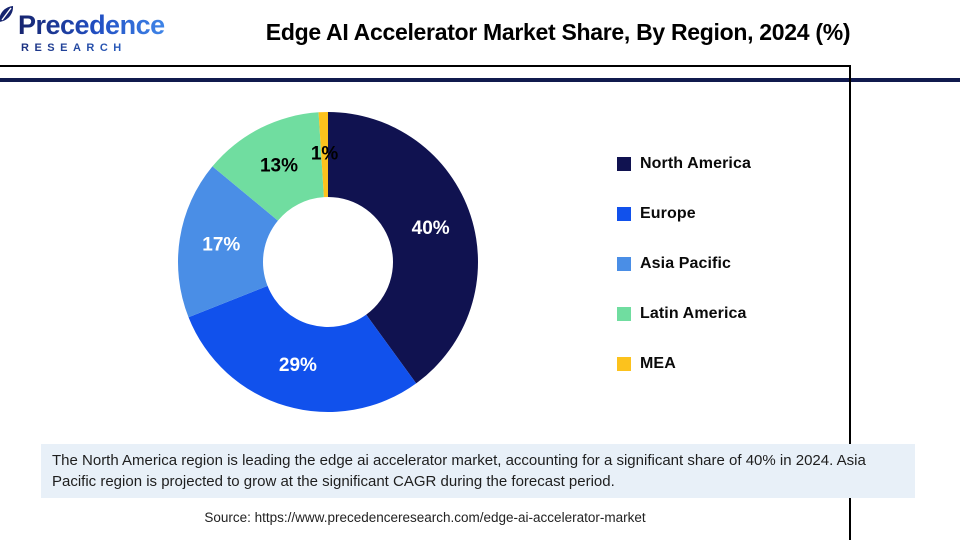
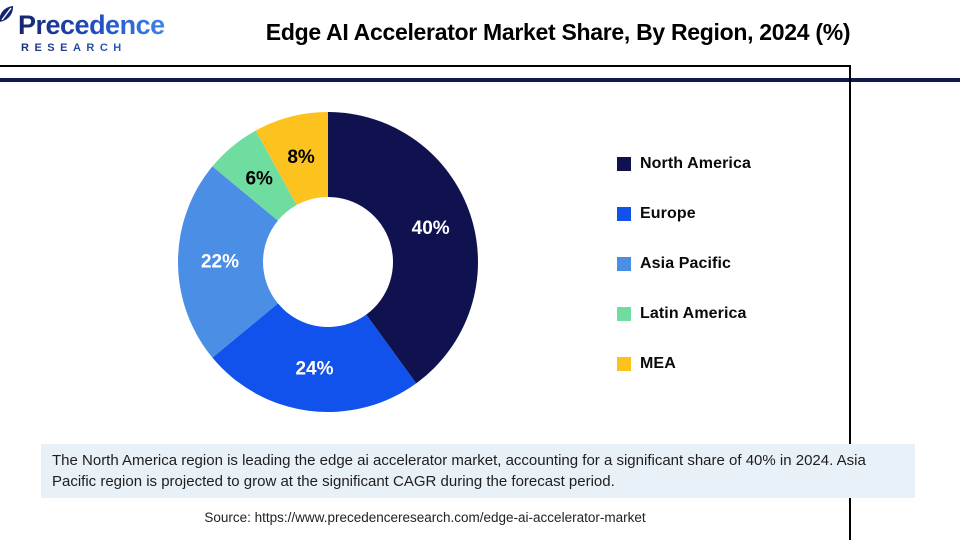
Europe: 29% -> 24%
Asia Pacific: 17% -> 22%
Latin America: 13% -> 6%
MEA: 1% -> 8%
